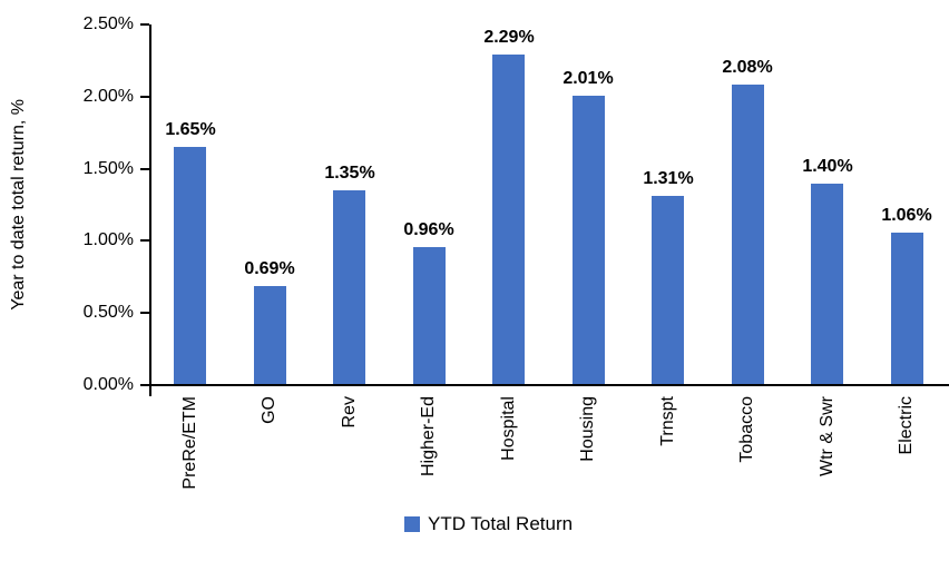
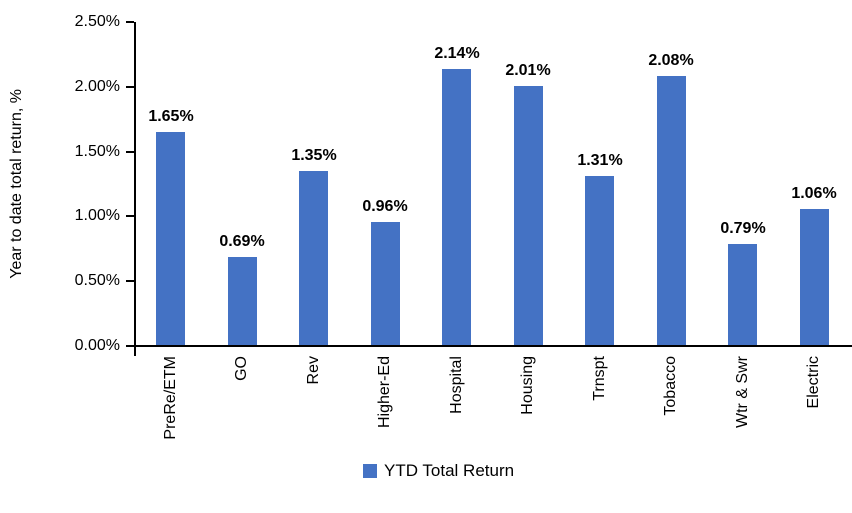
Hospital: 2.29% -> 2.14%
Wtr & Swr: 1.40% -> 0.79%
